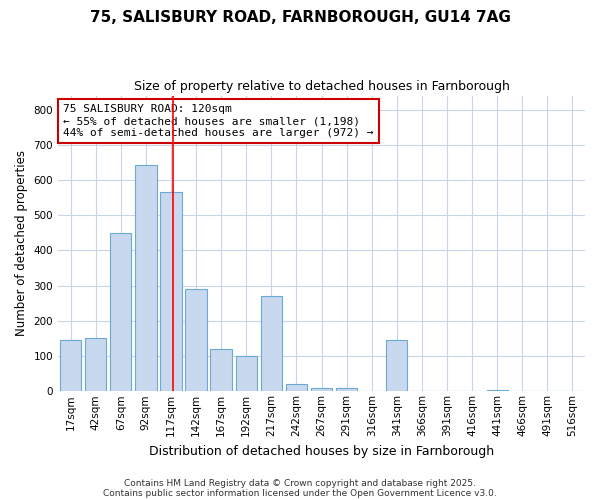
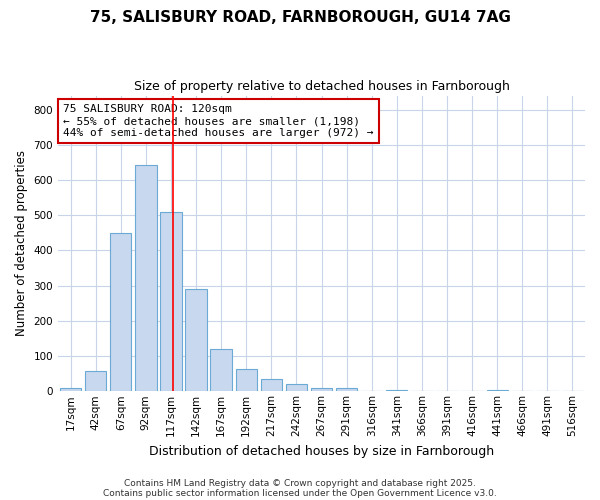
17sqm: 145 -> 10
42sqm: 150 -> 57
117sqm: 565 -> 510
192sqm: 100 -> 62
217sqm: 270 -> 35
341sqm: 145 -> 5
